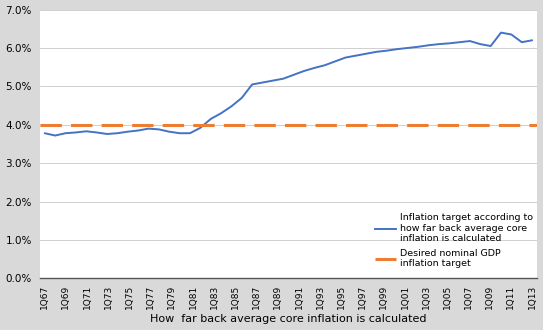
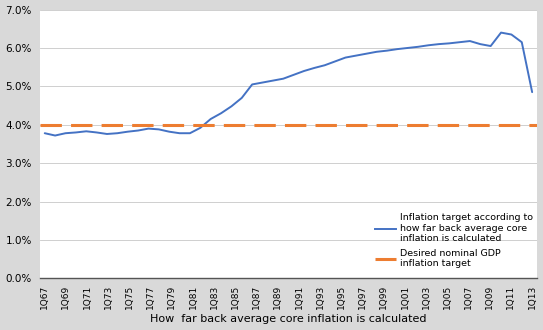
1Q13: 6.20% -> 4.85%
